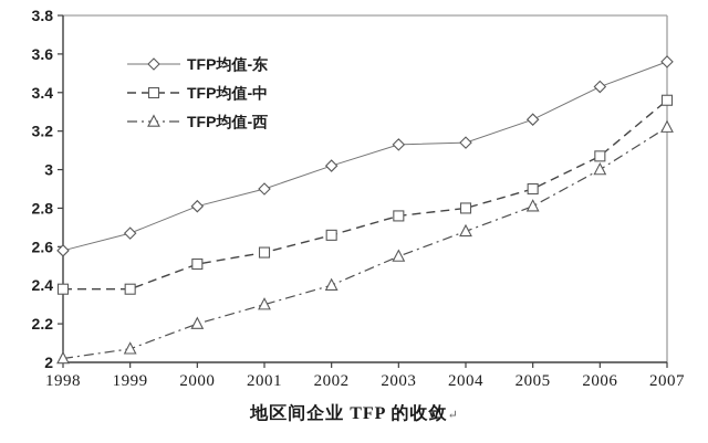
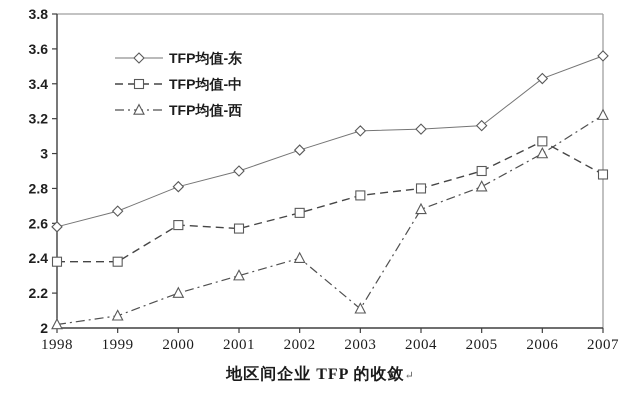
TFP均值-中/2000: 2.51 -> 2.59
TFP均值-西/2003: 2.55 -> 2.11
TFP均值-东/2005: 3.26 -> 3.16
TFP均值-中/2007: 3.36 -> 2.88
